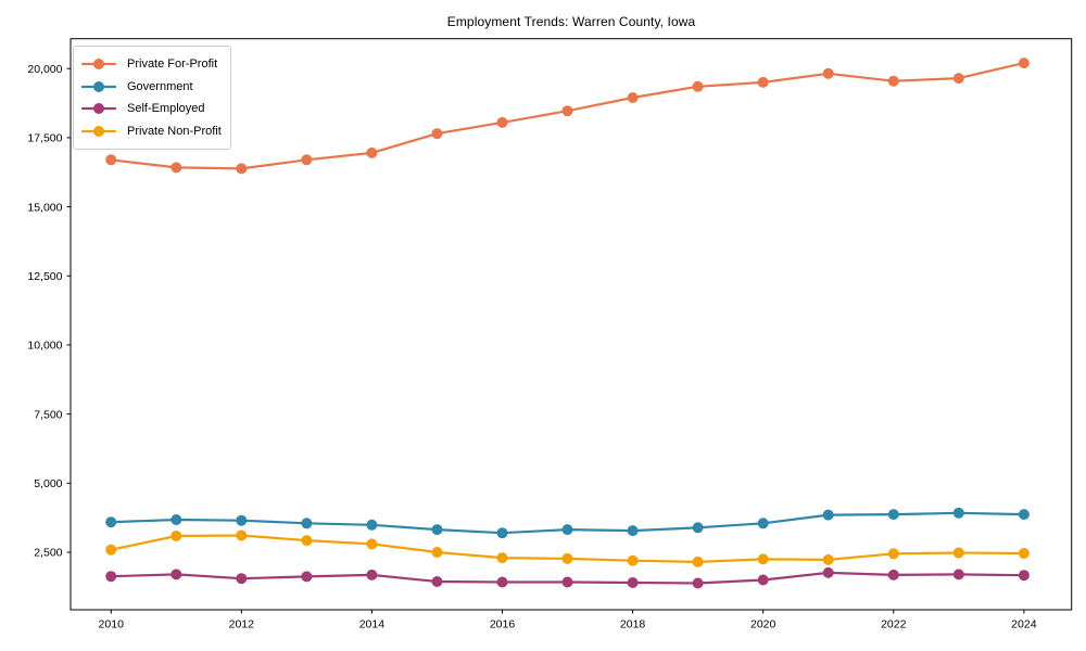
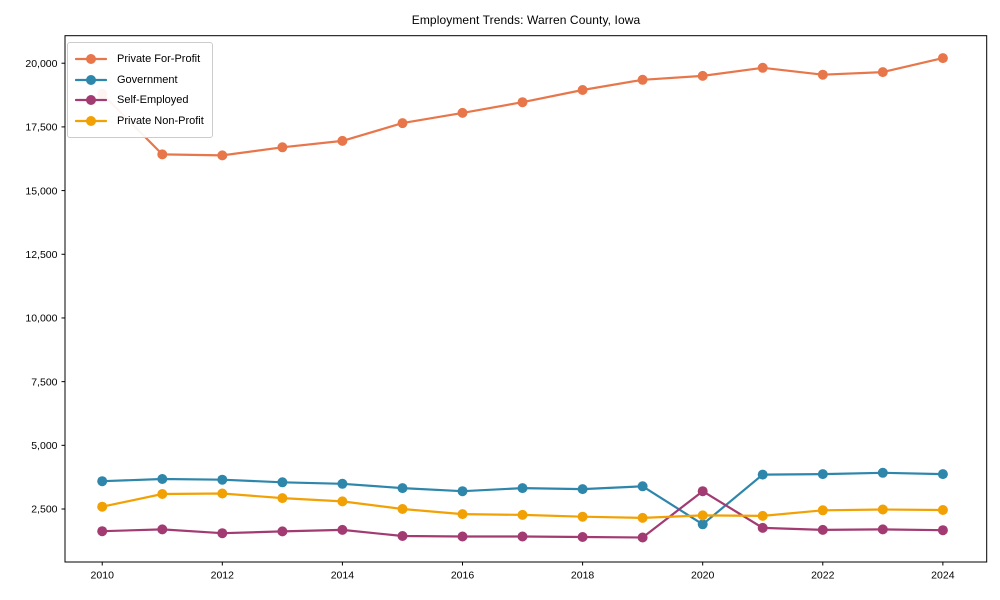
Private For-Profit/2010: 16700 -> 18800
Government/2020: 3600 -> 1900
Self-Employed/2020: 1500 -> 3200
